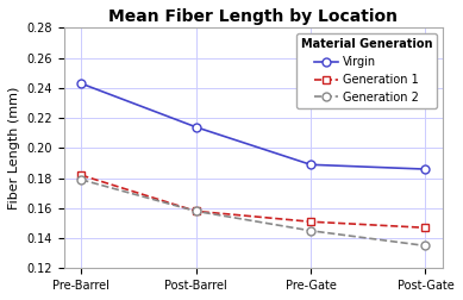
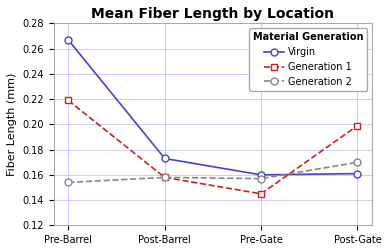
Virgin/Pre-Barrel: 0.243 -> 0.267
Generation 1/Pre-Barrel: 0.182 -> 0.219
Generation 2/Pre-Barrel: 0.179 -> 0.154
Virgin/Post-Barrel: 0.214 -> 0.173
Virgin/Pre-Gate: 0.189 -> 0.160
Generation 1/Pre-Gate: 0.151 -> 0.145
Generation 2/Pre-Gate: 0.145 -> 0.157
Virgin/Post-Gate: 0.186 -> 0.161
Generation 1/Post-Gate: 0.147 -> 0.199
Generation 2/Post-Gate: 0.135 -> 0.170
